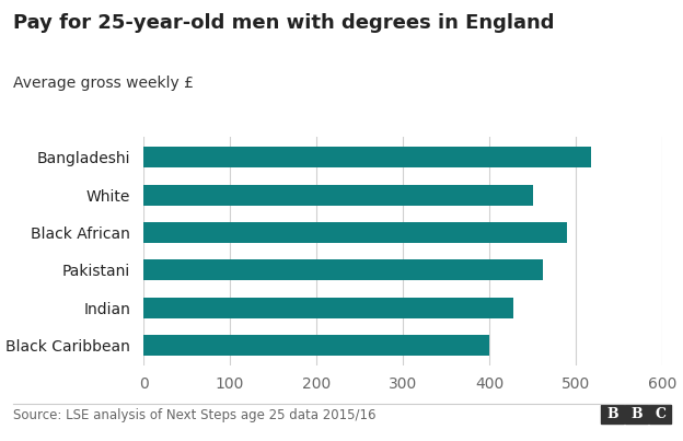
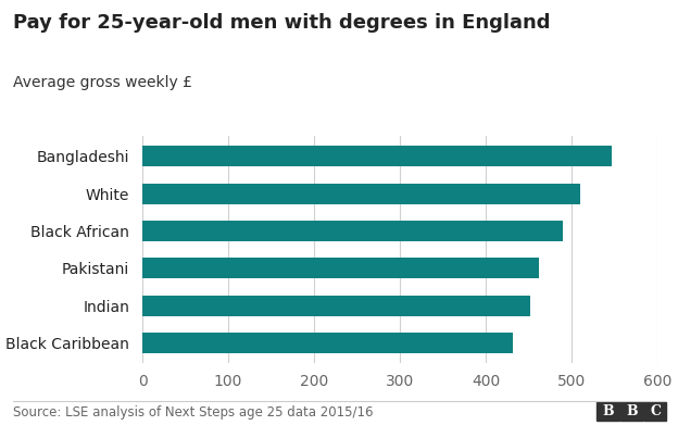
Bangladeshi: 518 -> 547
White: 450 -> 510
Indian: 428 -> 452
Black Caribbean: 400 -> 432
